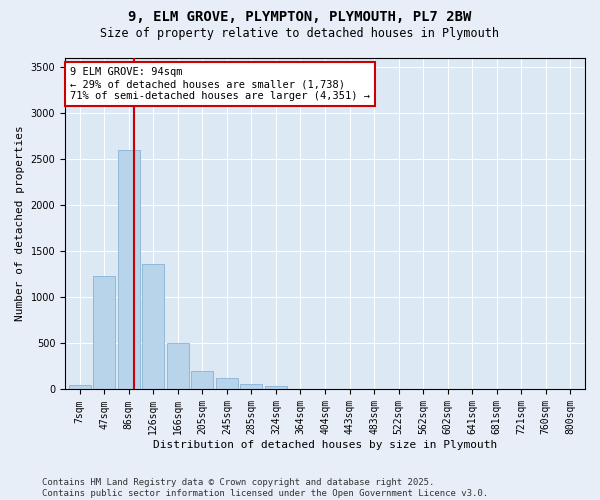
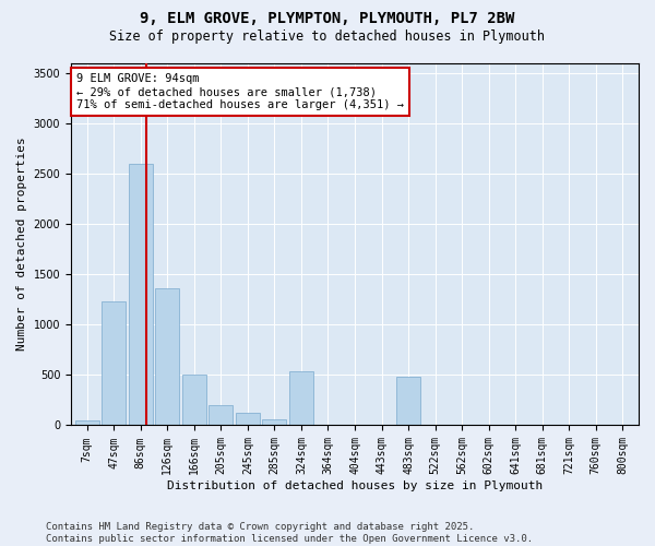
324sqm: 40 -> 540
483sqm: 0 -> 480
